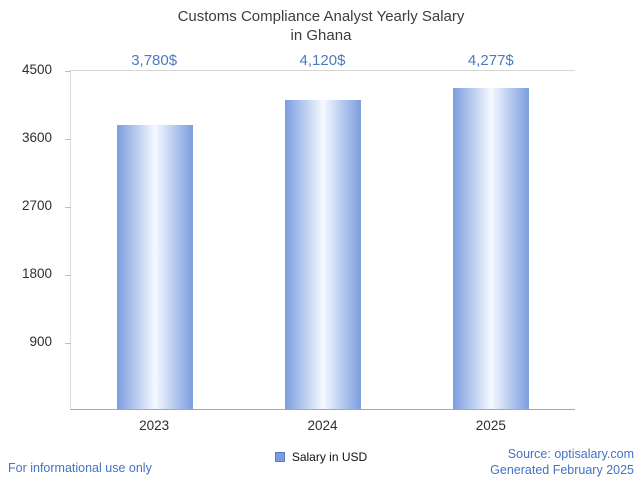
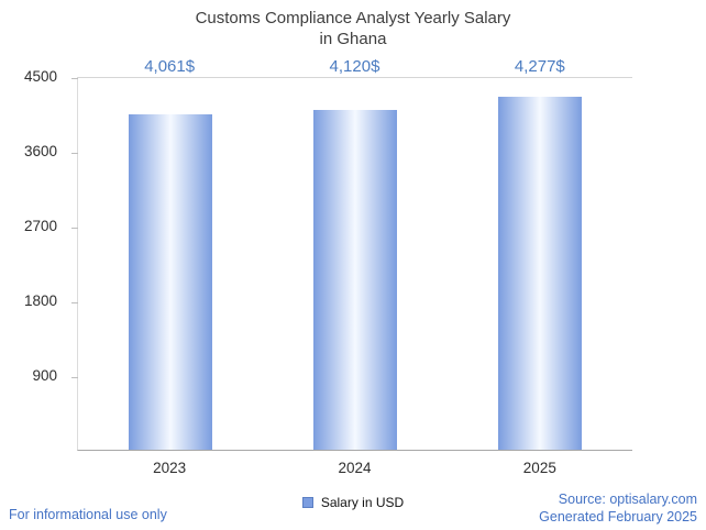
2023: 3,780 -> 4,061
